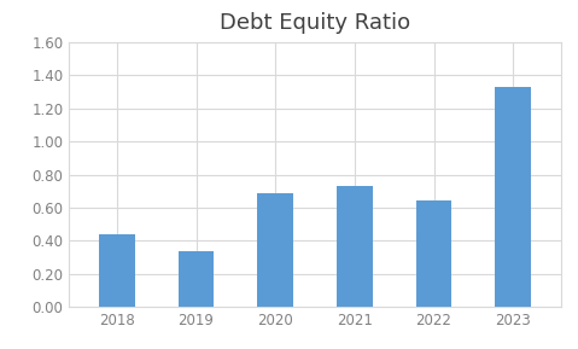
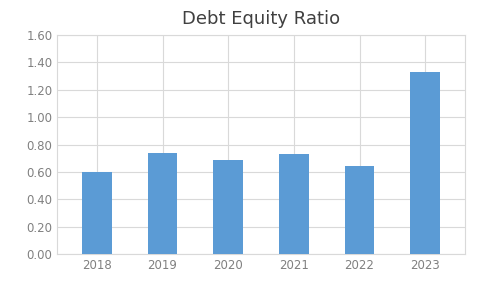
2018: 0.44 -> 0.60
2019: 0.34 -> 0.74
